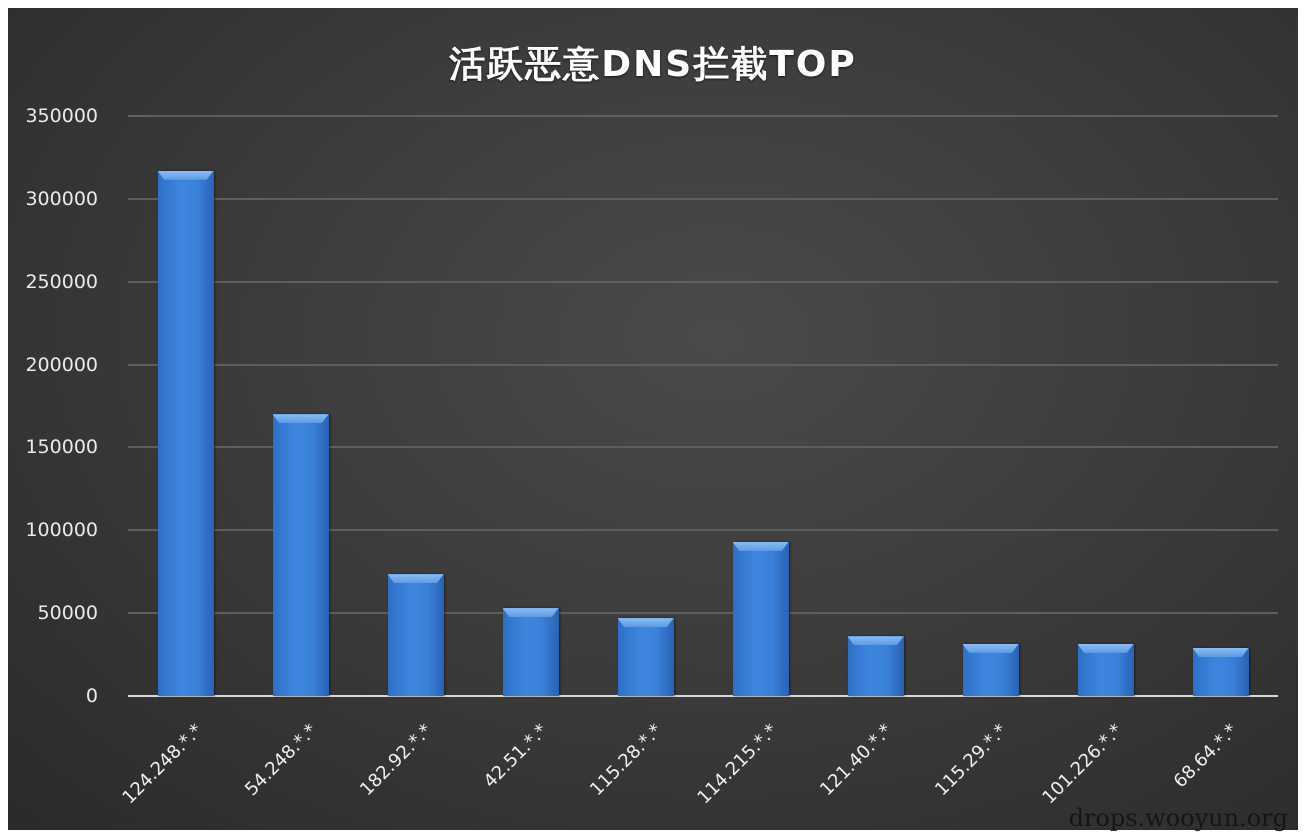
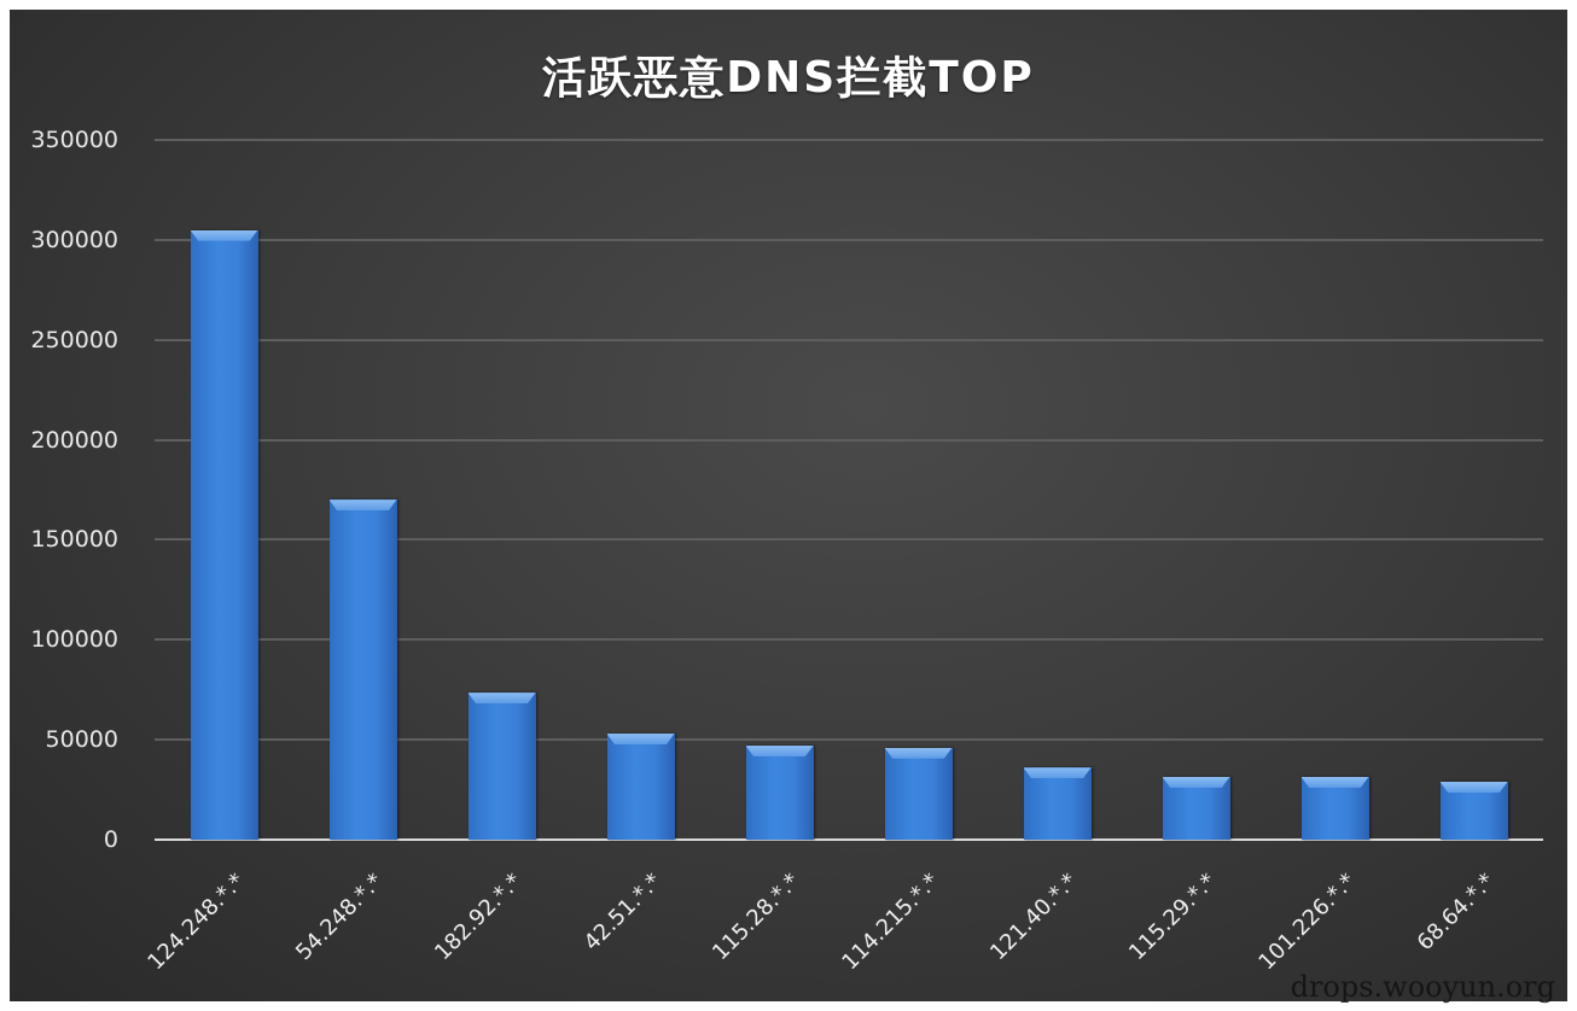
124.248.*.*: 317000 -> 305000
114.215.*.*: 93000 -> 46000
